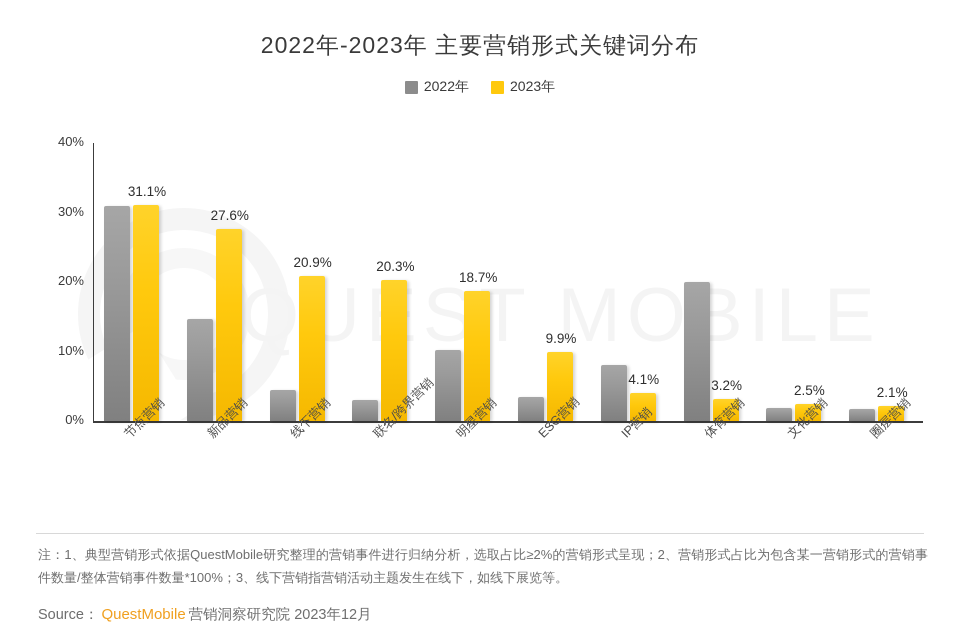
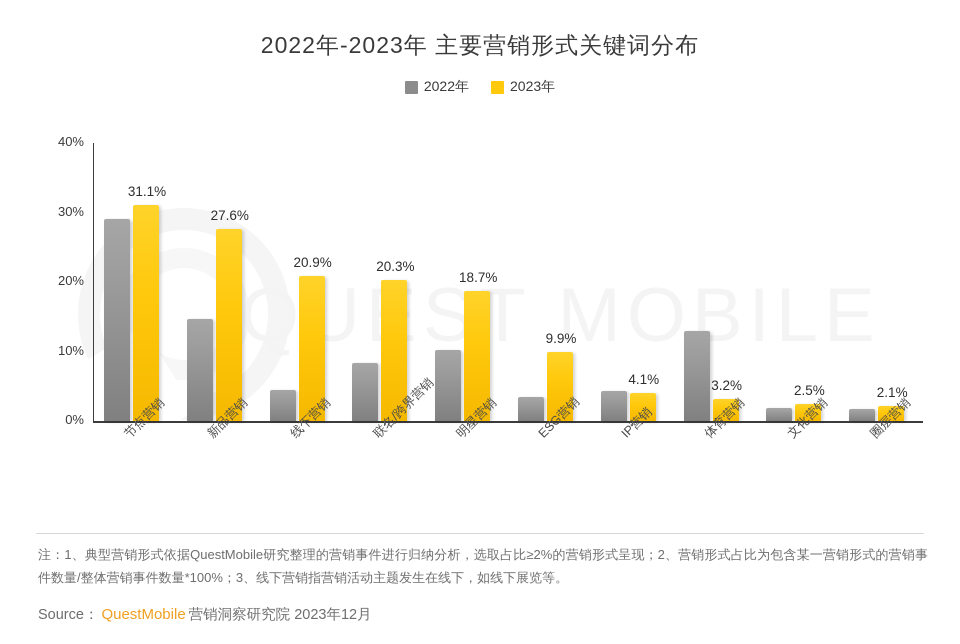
2022年/节点营销: 31% -> 29%
2022年/联名/跨界营销: 3% -> 8%
2022年/IP营销: 8% -> 4%
2022年/体育营销: 20% -> 13%
